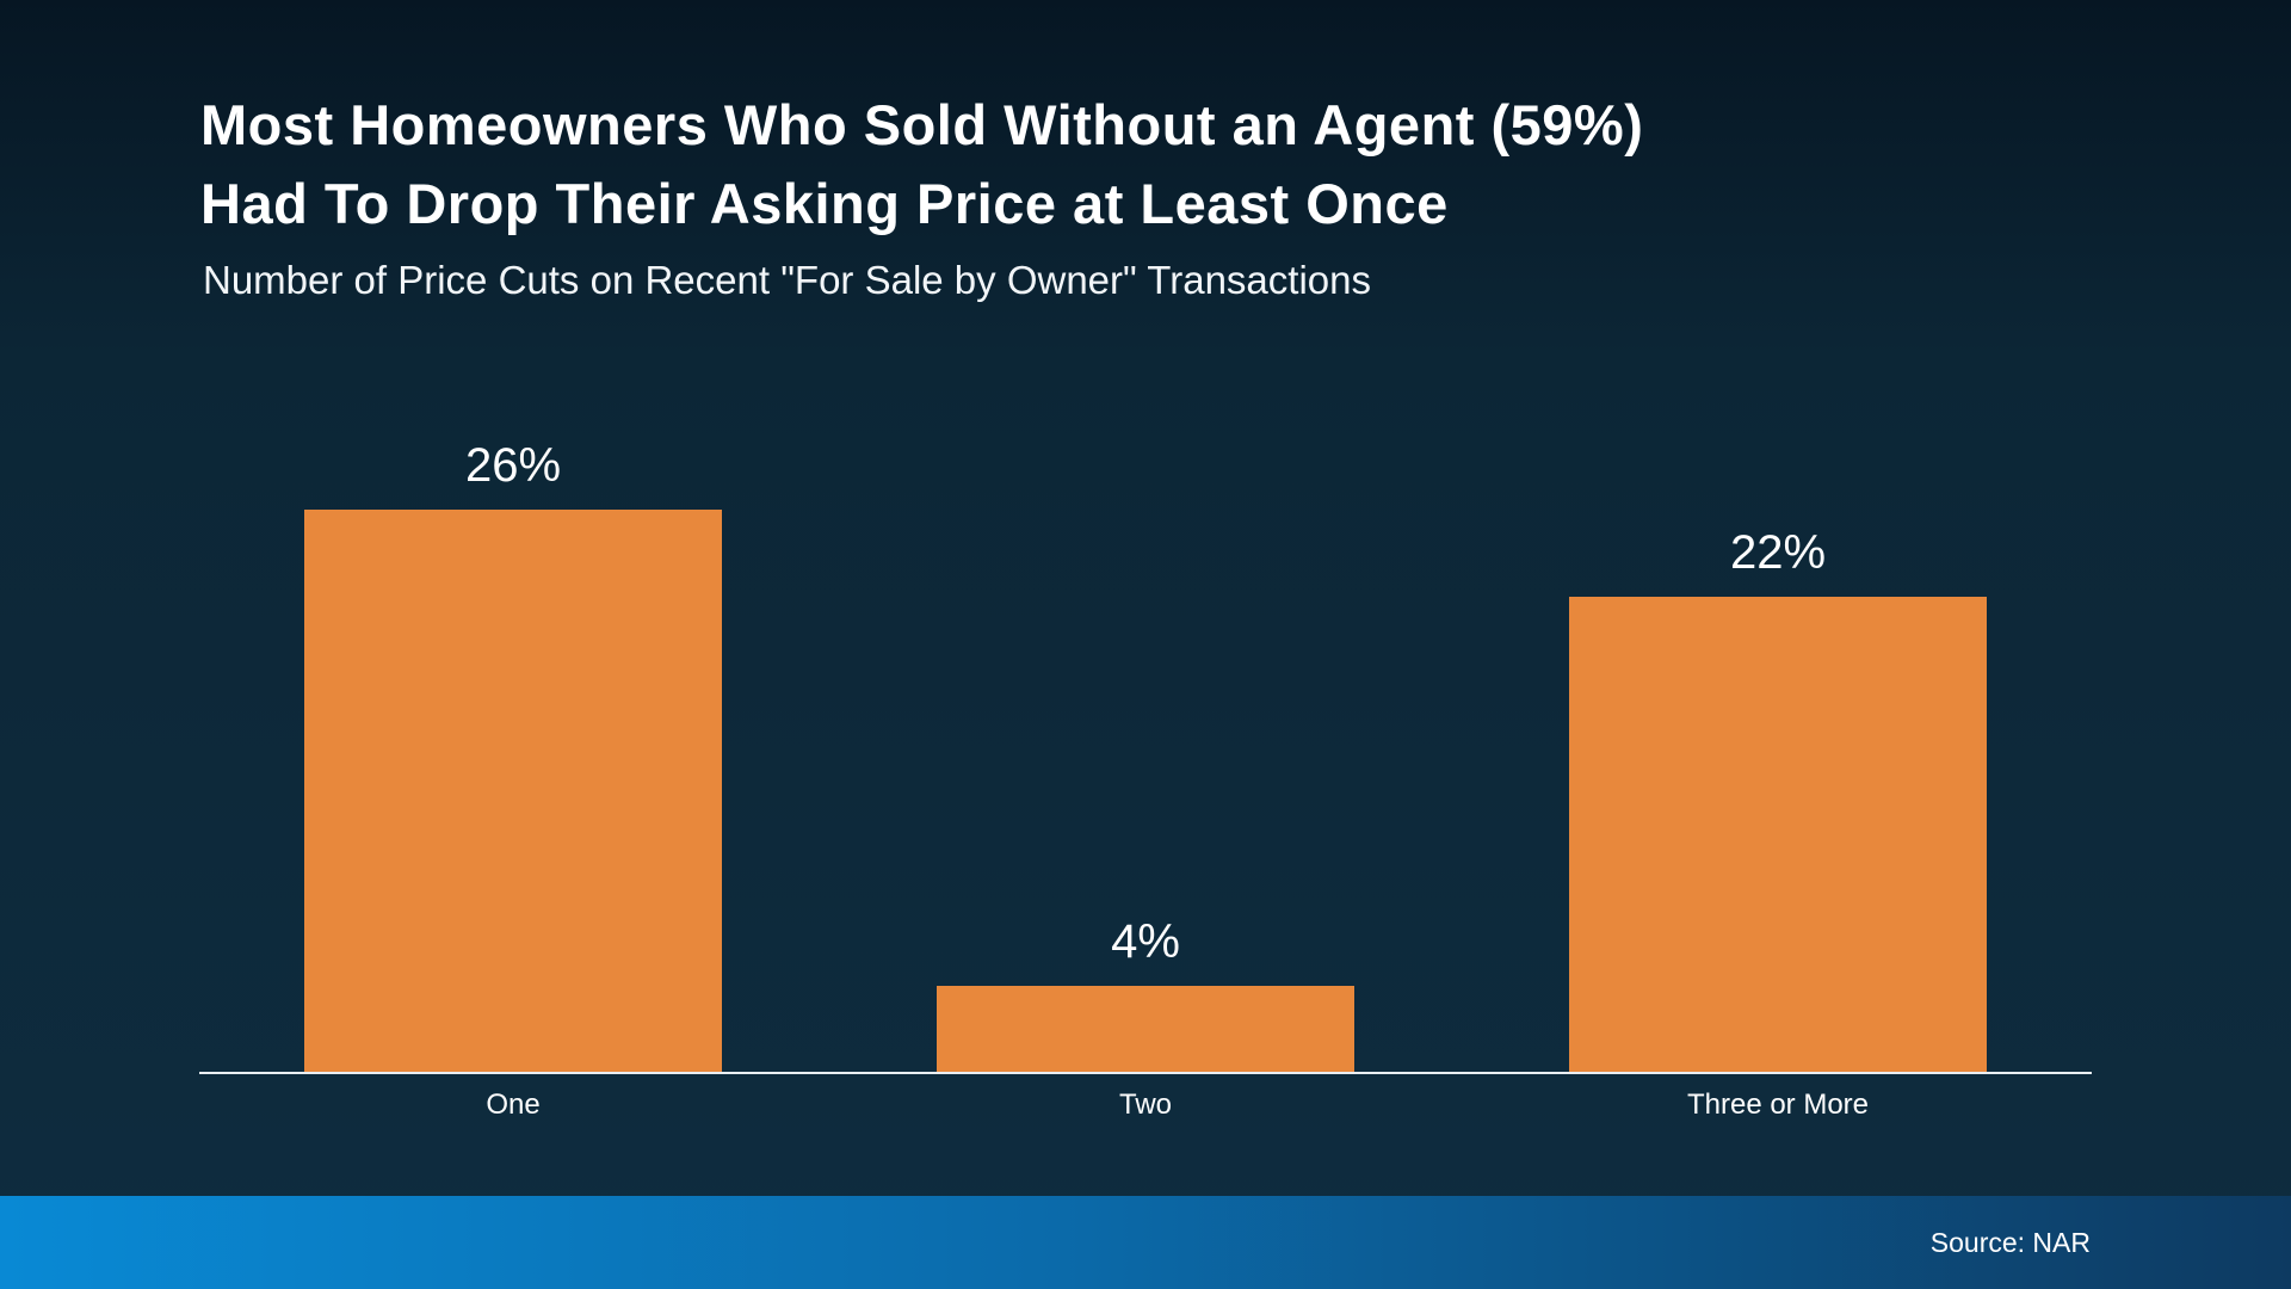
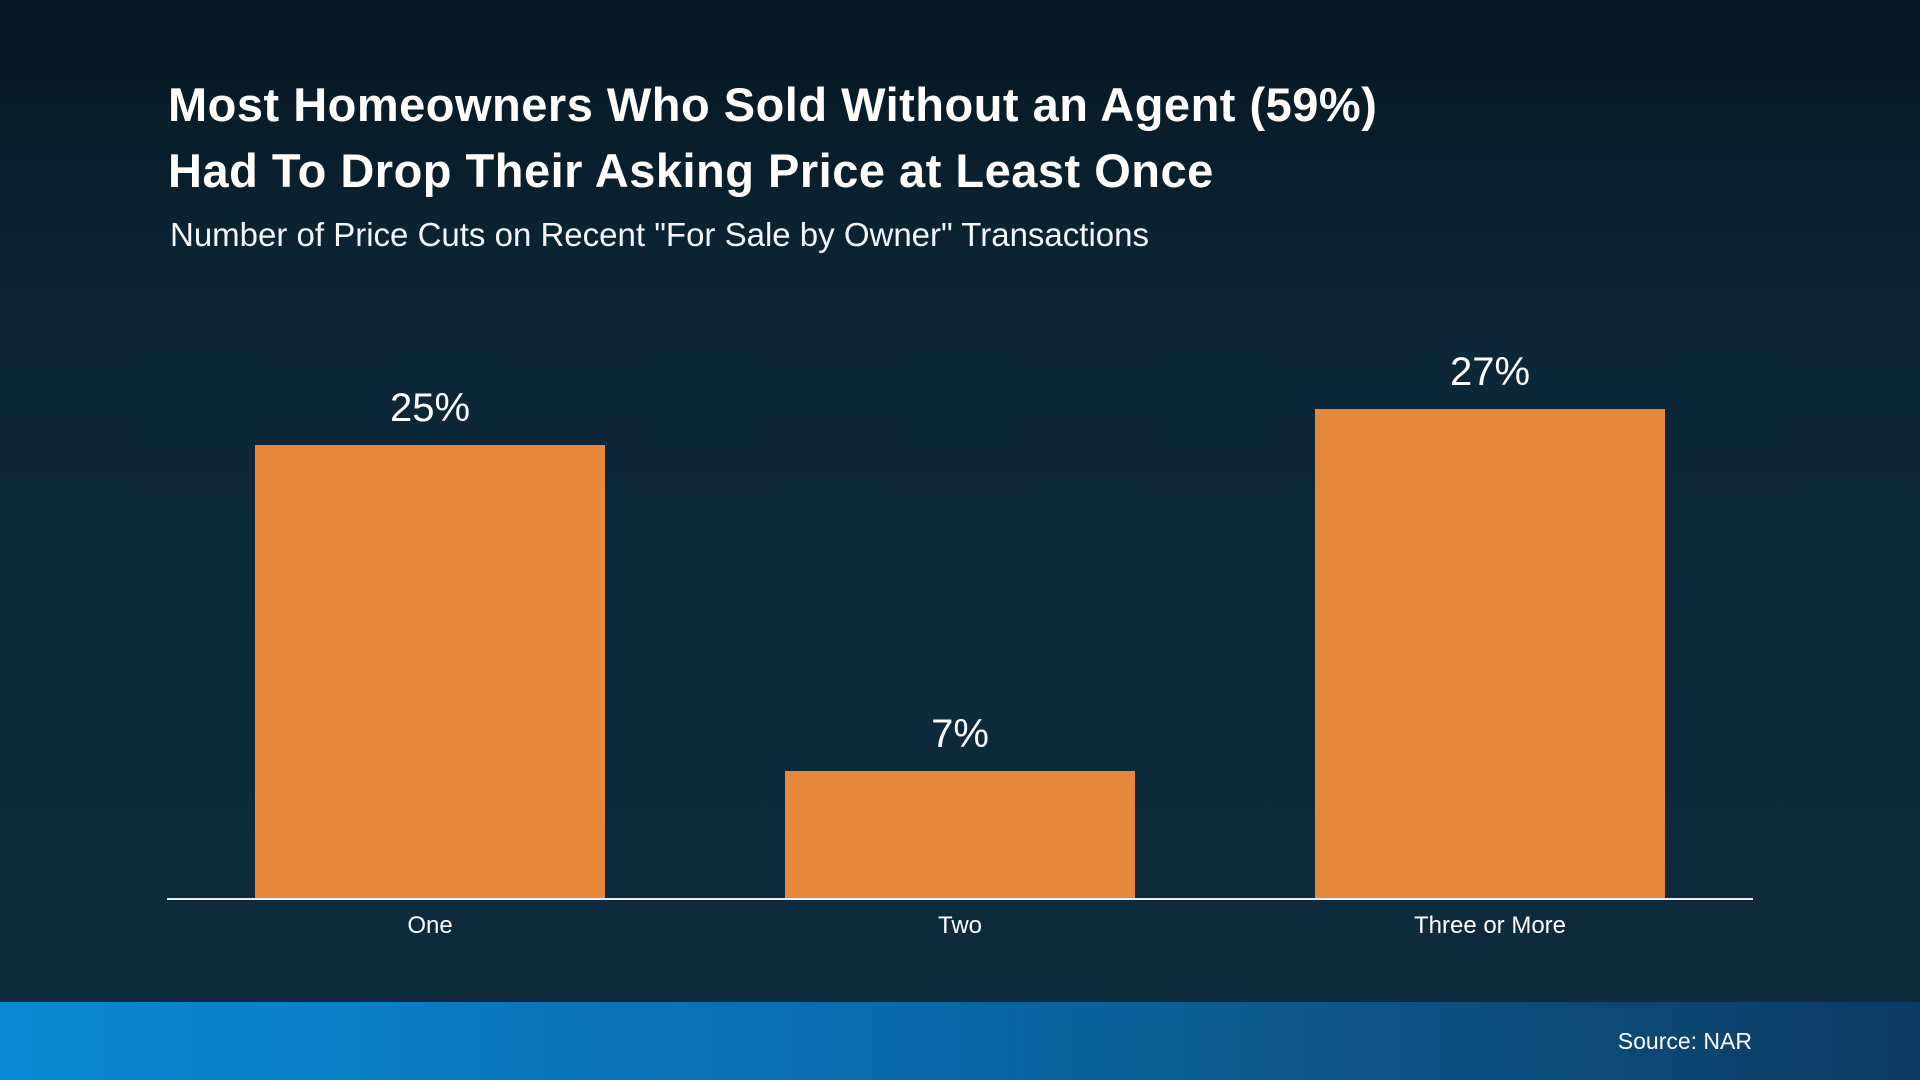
One: 26% -> 25%
Two: 4% -> 7%
Three or More: 22% -> 27%
